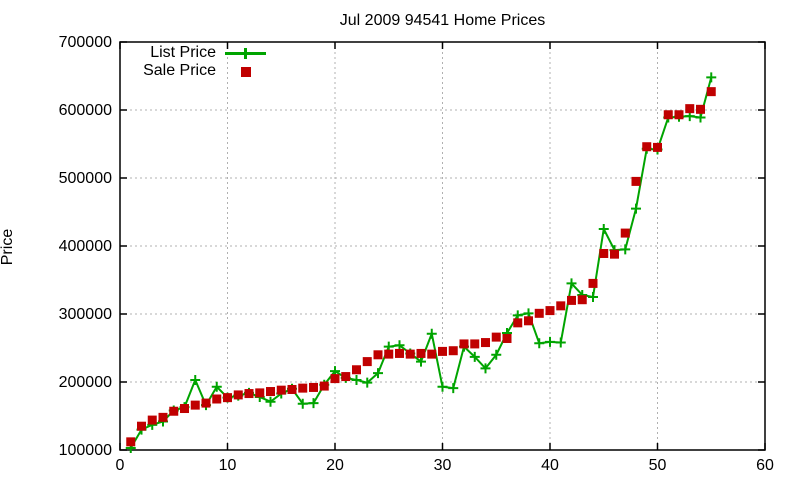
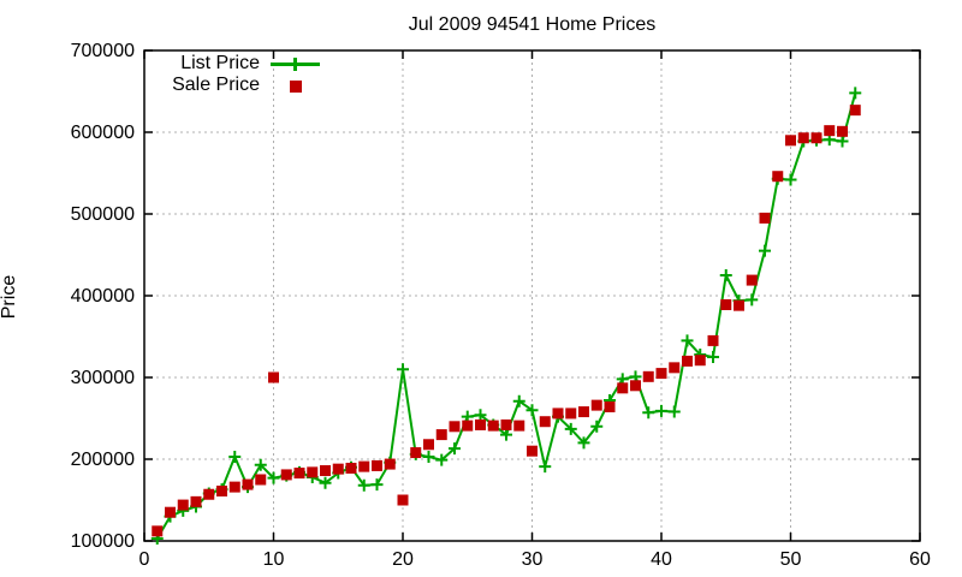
Sale Price/10: 180000 -> 300000
List Price/20: 220000 -> 310000
Sale Price/20: 200000 -> 150000
List Price/30: 190000 -> 260000
Sale Price/30: 240000 -> 210000
Sale Price/50: 540000 -> 590000
